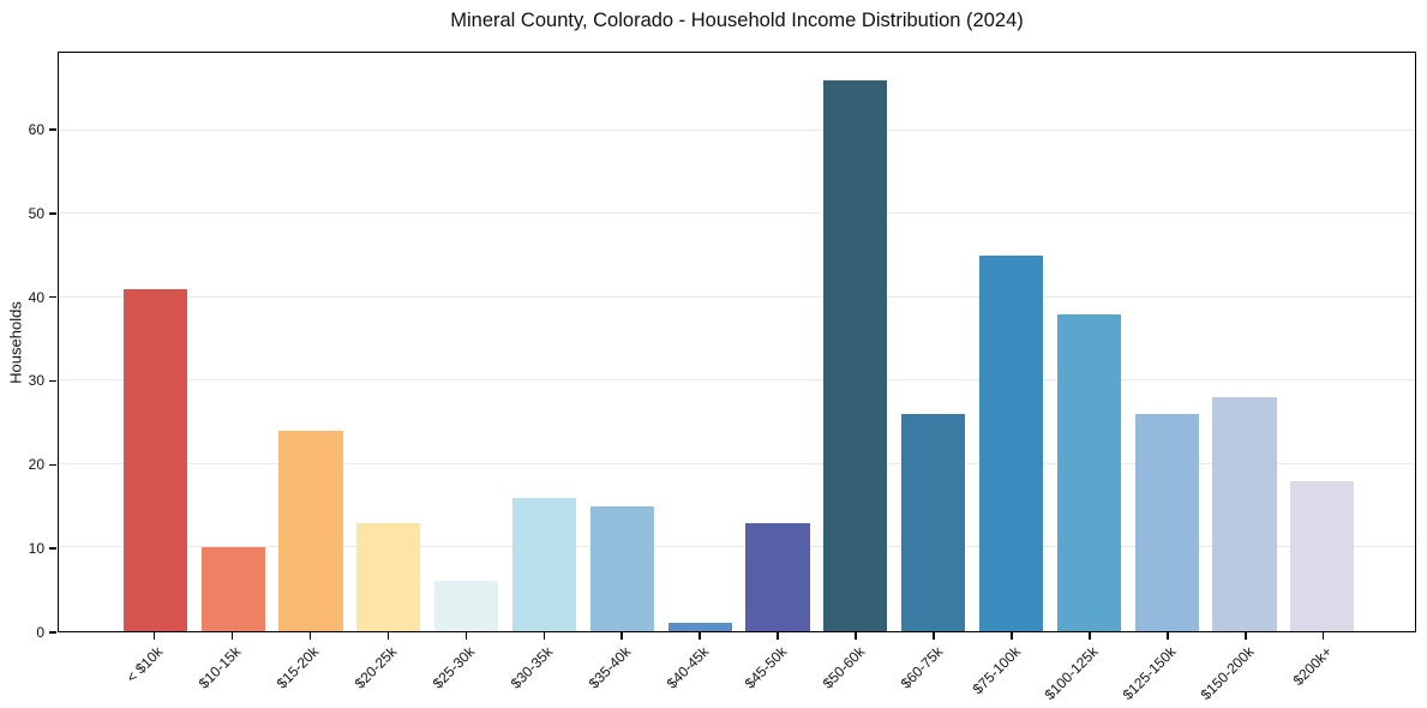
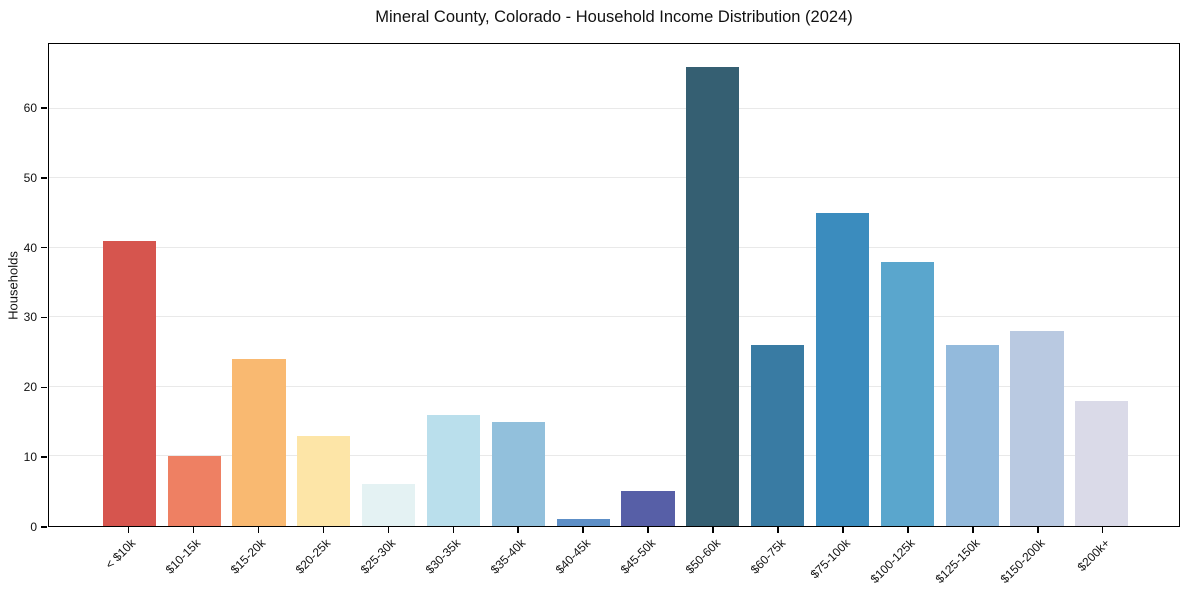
$45-50k: 13 -> 5
